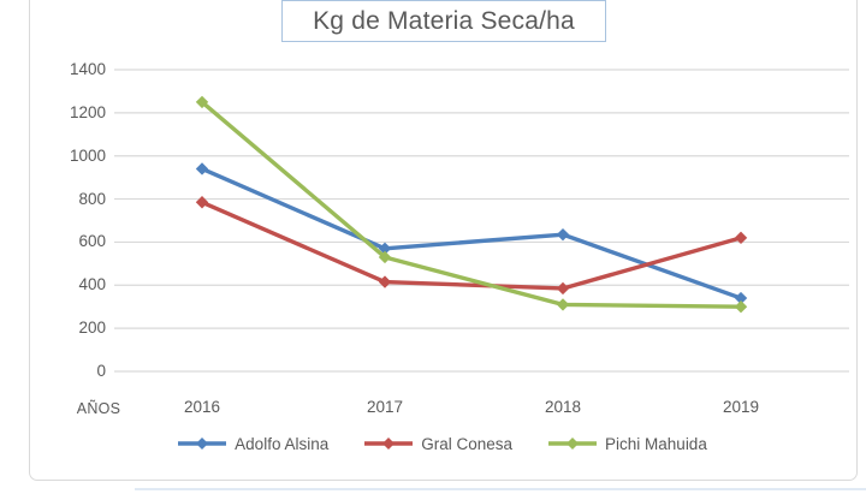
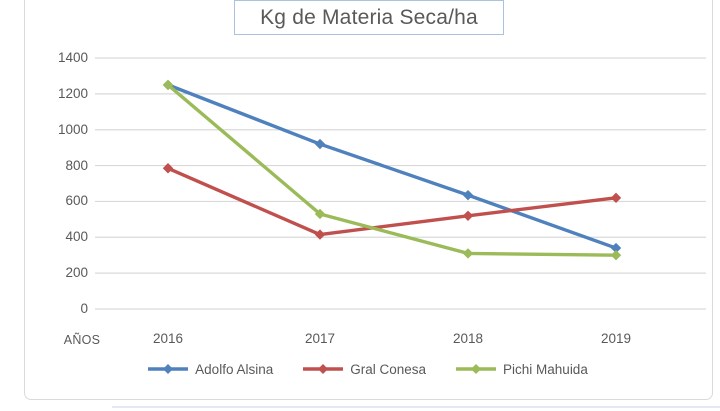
Adolfo Alsina/2016: 940 -> 1250
Adolfo Alsina/2017: 570 -> 920
Gral Conesa/2018: 380 -> 520
